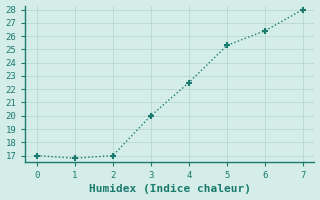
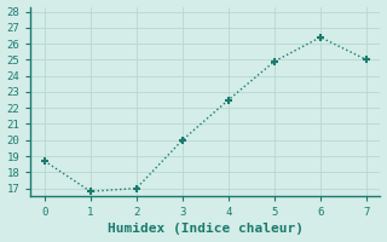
0: 17.0 -> 18.7
5: 25.3 -> 24.9
7: 28.0 -> 25.0
